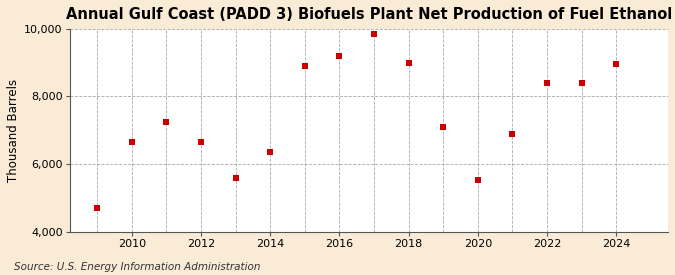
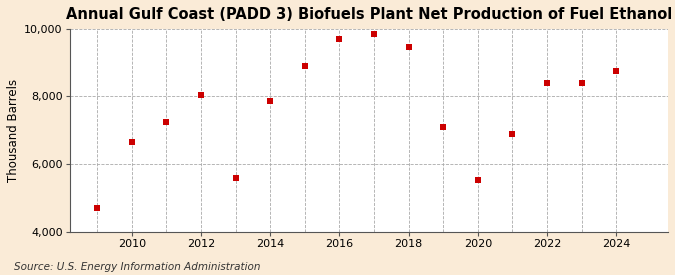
2012: 6,650 -> 8,050
2014: 6,350 -> 7,850
2016: 9,200 -> 9,700
2018: 9,000 -> 9,450
2024: 8,950 -> 8,750
